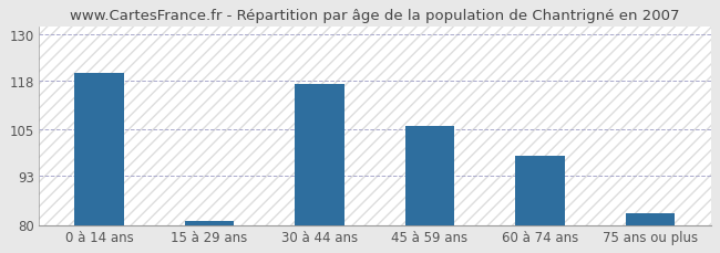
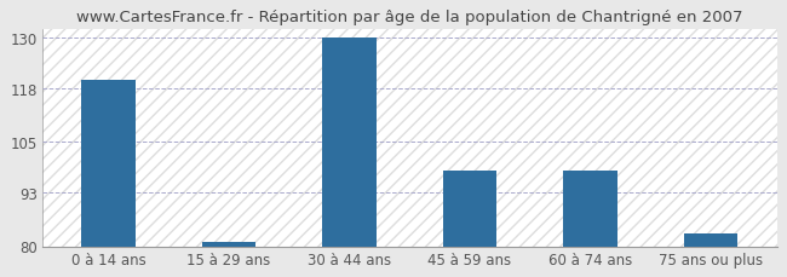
30 à 44 ans: 117 -> 130
45 à 59 ans: 106 -> 98
